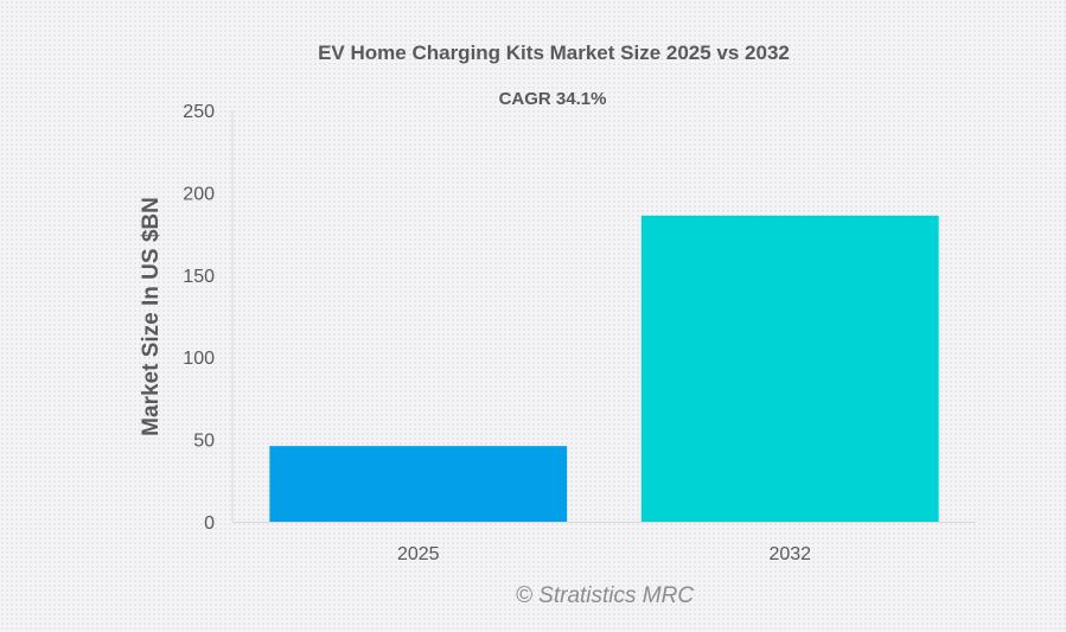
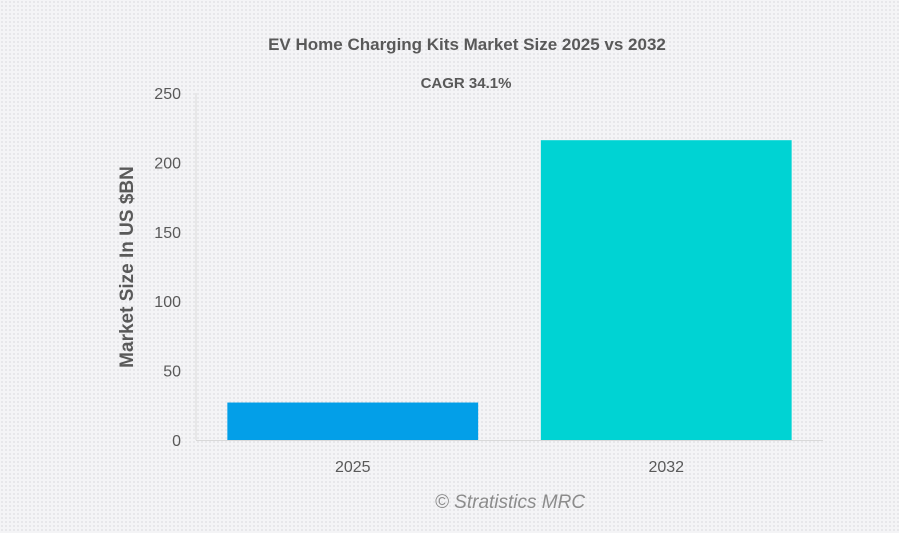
2025: 46 -> 27
2032: 186 -> 216
